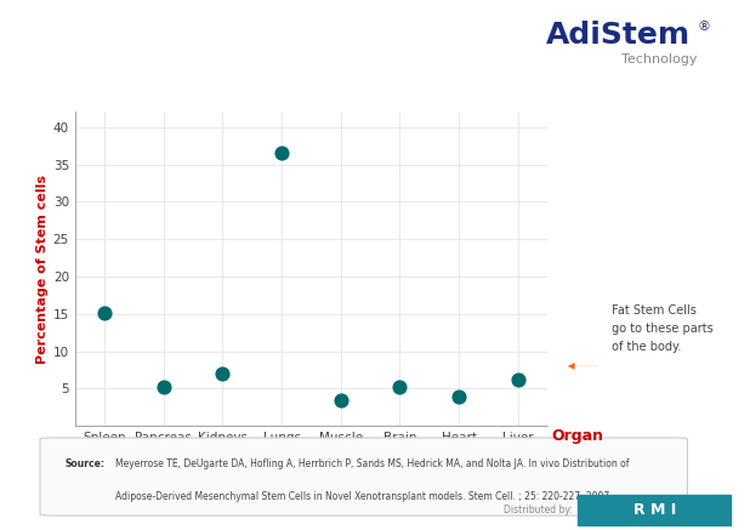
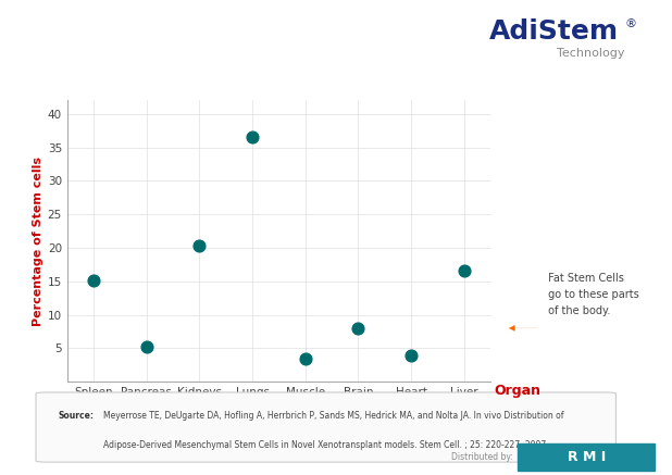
Kidneys: 7.0 -> 20.4
Brain: 5.3 -> 8.0
Liver: 6.2 -> 16.6
